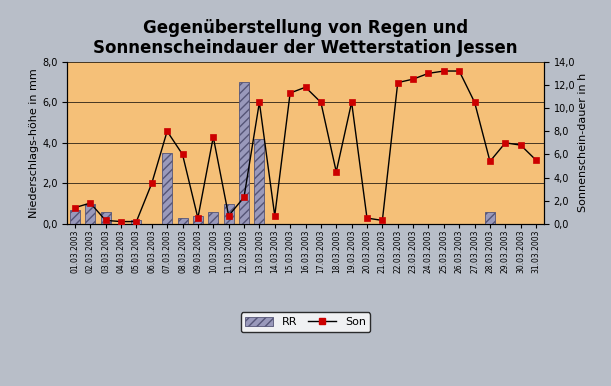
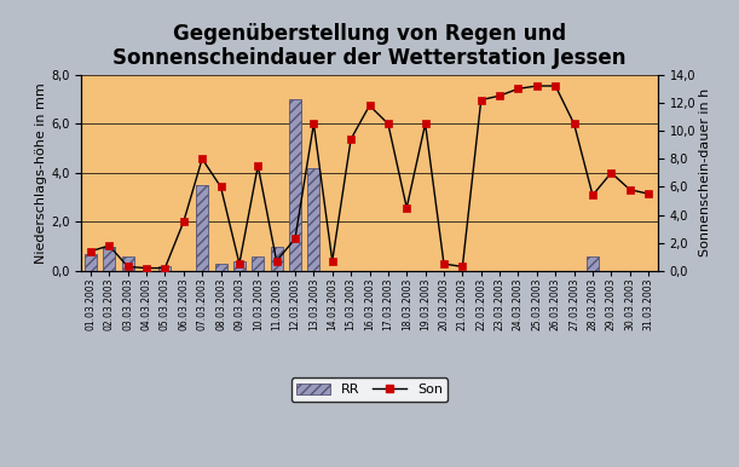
Son/15.03.2003: 11,3 -> 9,4
Son/30.03.2003: 6,8 -> 5,8
